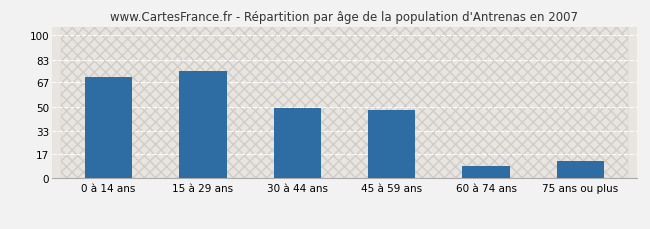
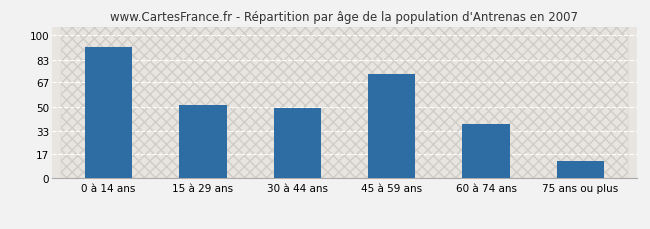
0 à 14 ans: 71 -> 92
15 à 29 ans: 75 -> 51
45 à 59 ans: 48 -> 73
60 à 74 ans: 9 -> 38
